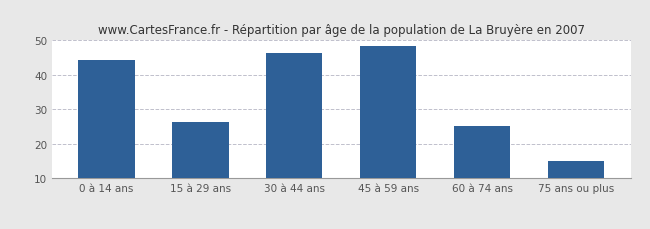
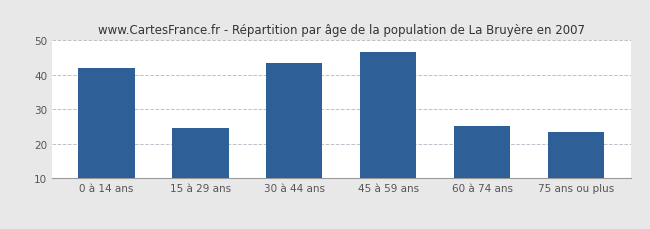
0 à 14 ans: 44.2 -> 42.0
15 à 29 ans: 26.3 -> 24.5
30 à 44 ans: 46.3 -> 43.5
45 à 59 ans: 48.5 -> 46.5
75 ans ou plus: 15.1 -> 23.5
